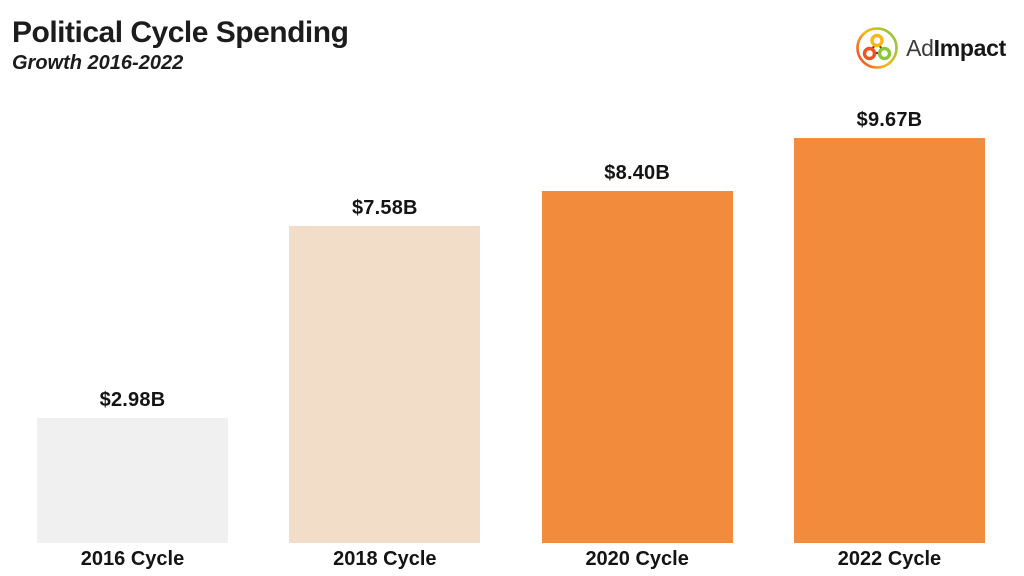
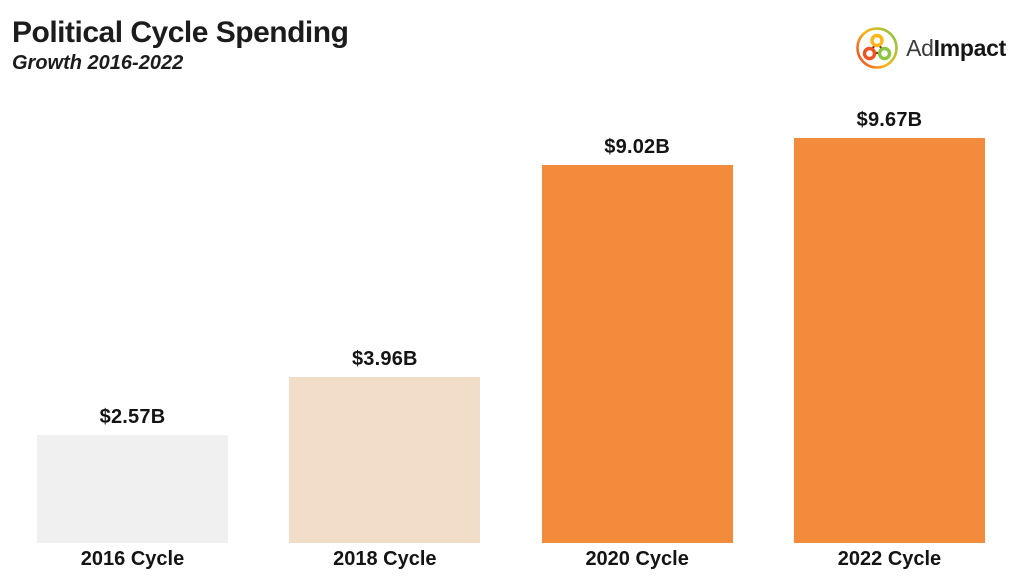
2016 Cycle: $2.98B -> $2.57B
2018 Cycle: $7.58B -> $3.96B
2020 Cycle: $8.40B -> $9.02B
